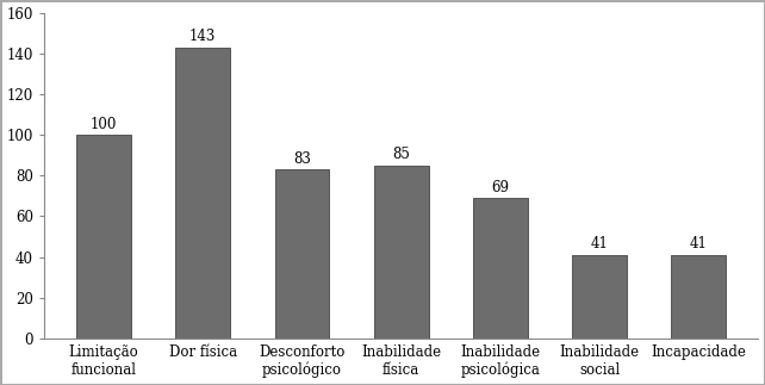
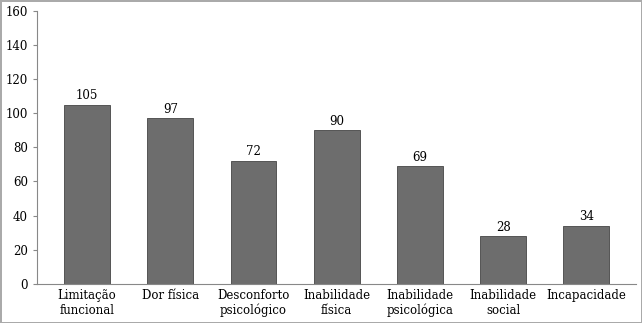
Limitação funcional: 100 -> 105
Dor física: 143 -> 97
Desconforto psicológico: 83 -> 72
Inabilidade física: 85 -> 90
Inabilidade social: 41 -> 28
Incapacidade: 41 -> 34
